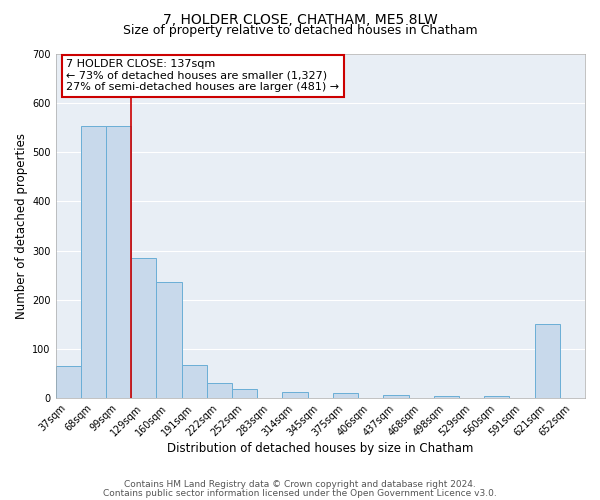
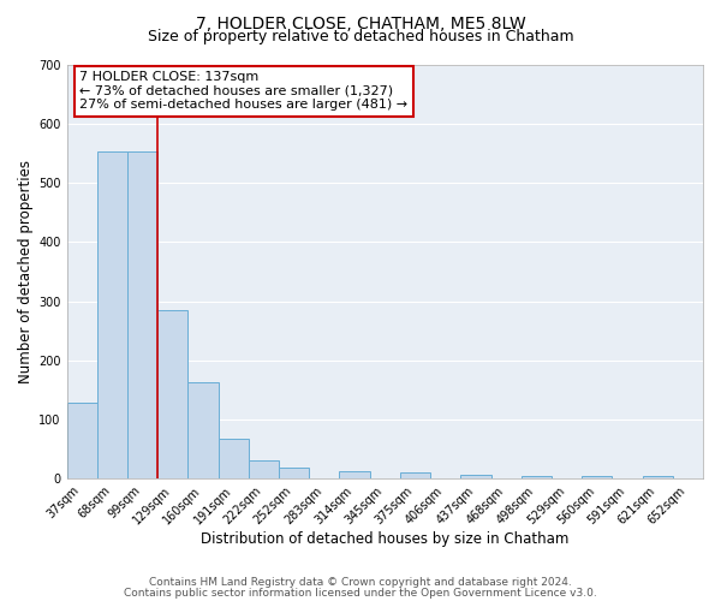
37sqm: 65 -> 128
160sqm: 235 -> 163
621sqm: 150 -> 5
